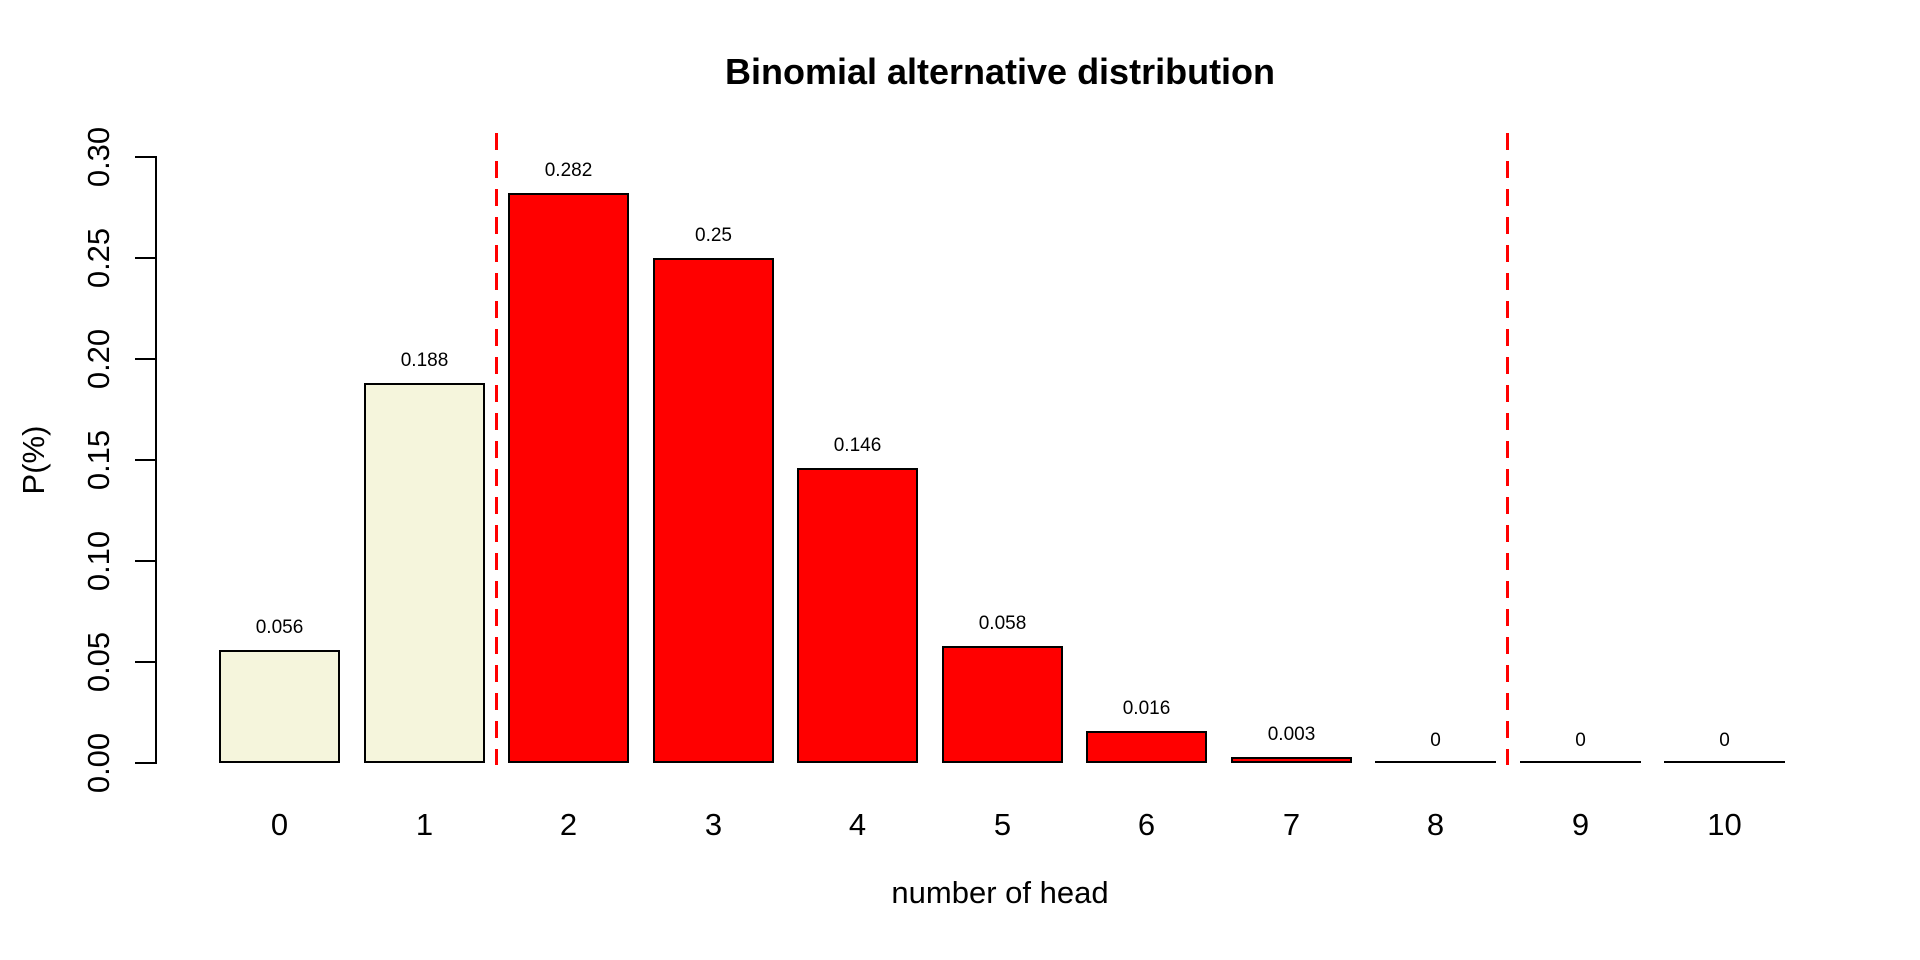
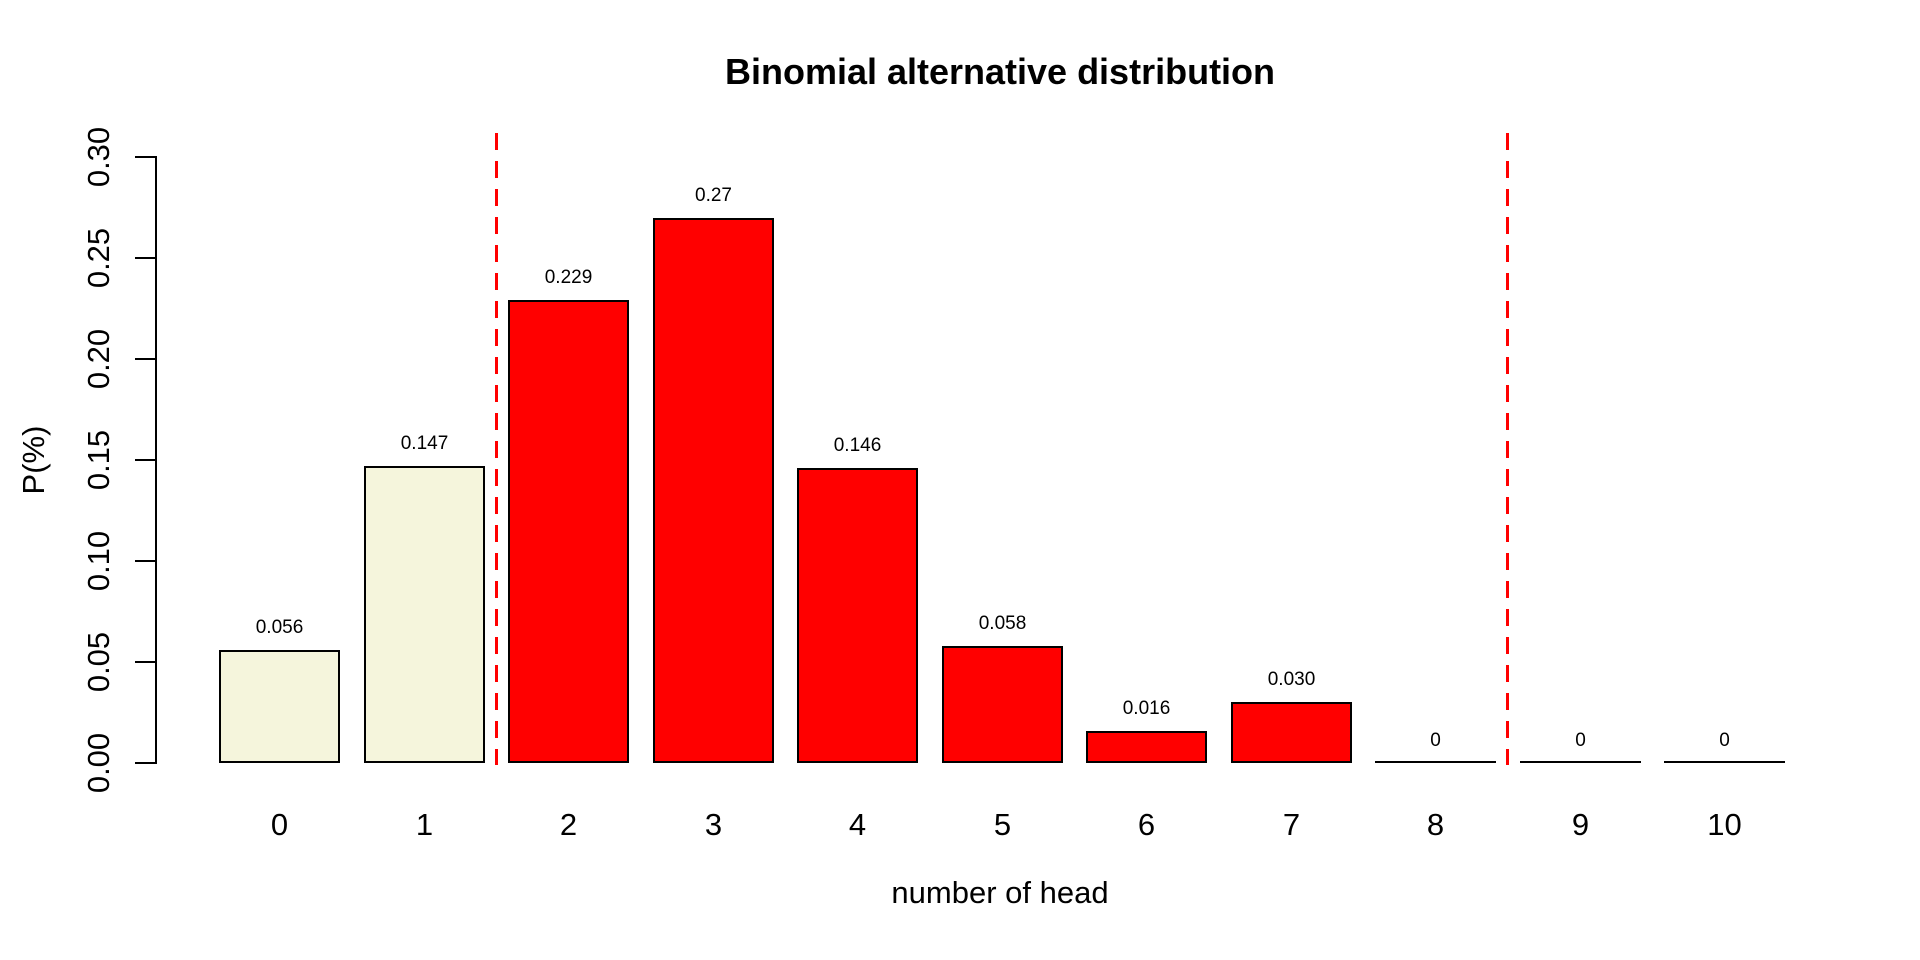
1: 0.188 -> 0.147
2: 0.282 -> 0.229
3: 0.25 -> 0.27
7: 0.003 -> 0.030
